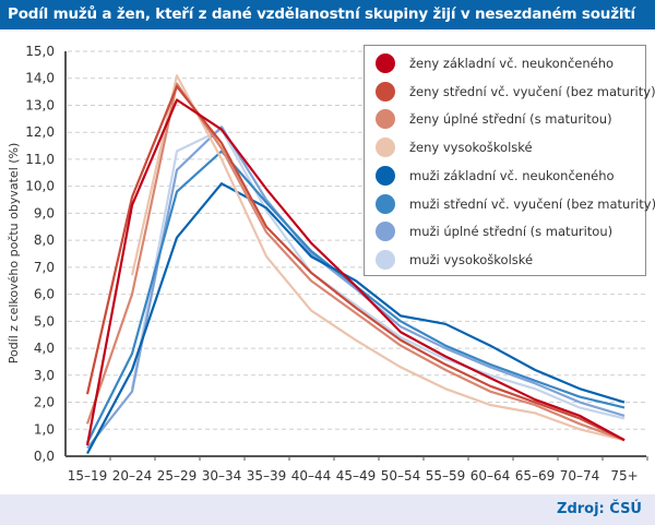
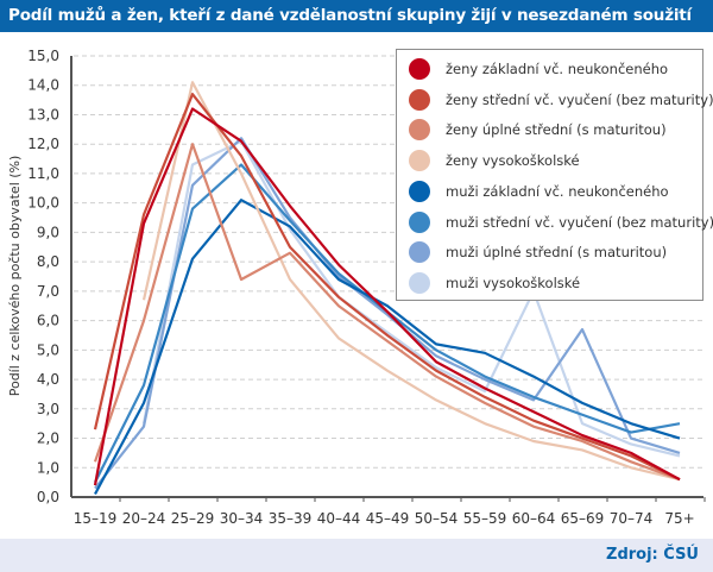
ženy úplné střední (s maturitou)/25–29: 13,8 -> 12,0
ženy úplné střední (s maturitou)/30–34: 11,4 -> 7,4
muži vysokoškolské/60–64: 3,0 -> 7,0
muži úplné střední (s maturitou)/65–69: 2,7 -> 5,7
muži střední vč. vyučení (bez maturity)/75+: 1,8 -> 2,5
